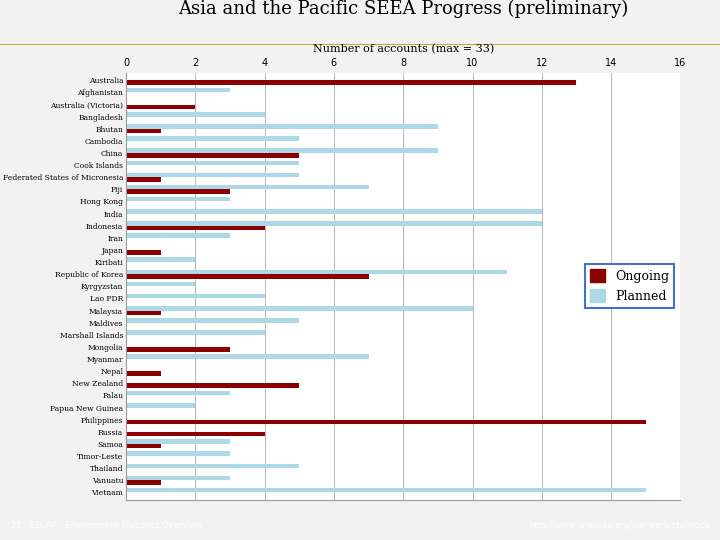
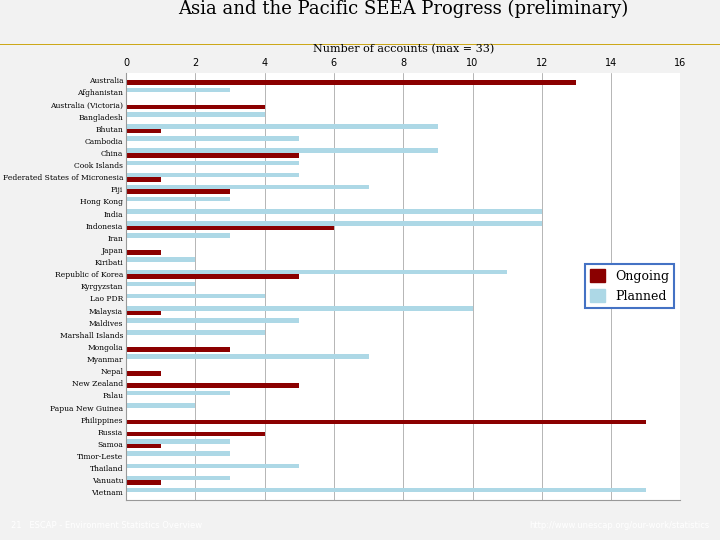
Ongoing/Australia (Victoria): 2 -> 4
Ongoing/Indonesia: 4 -> 6
Ongoing/Republic of Korea: 7 -> 5
